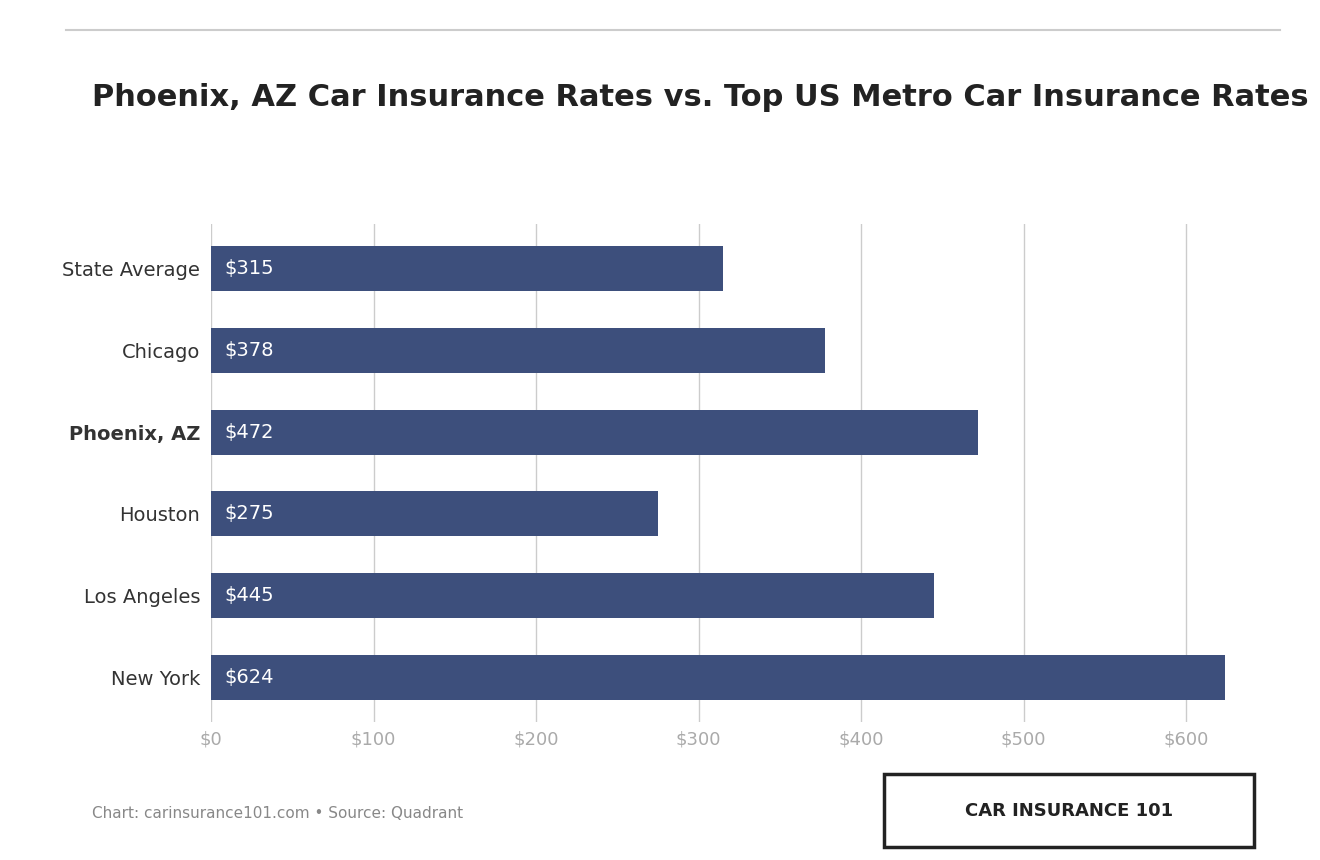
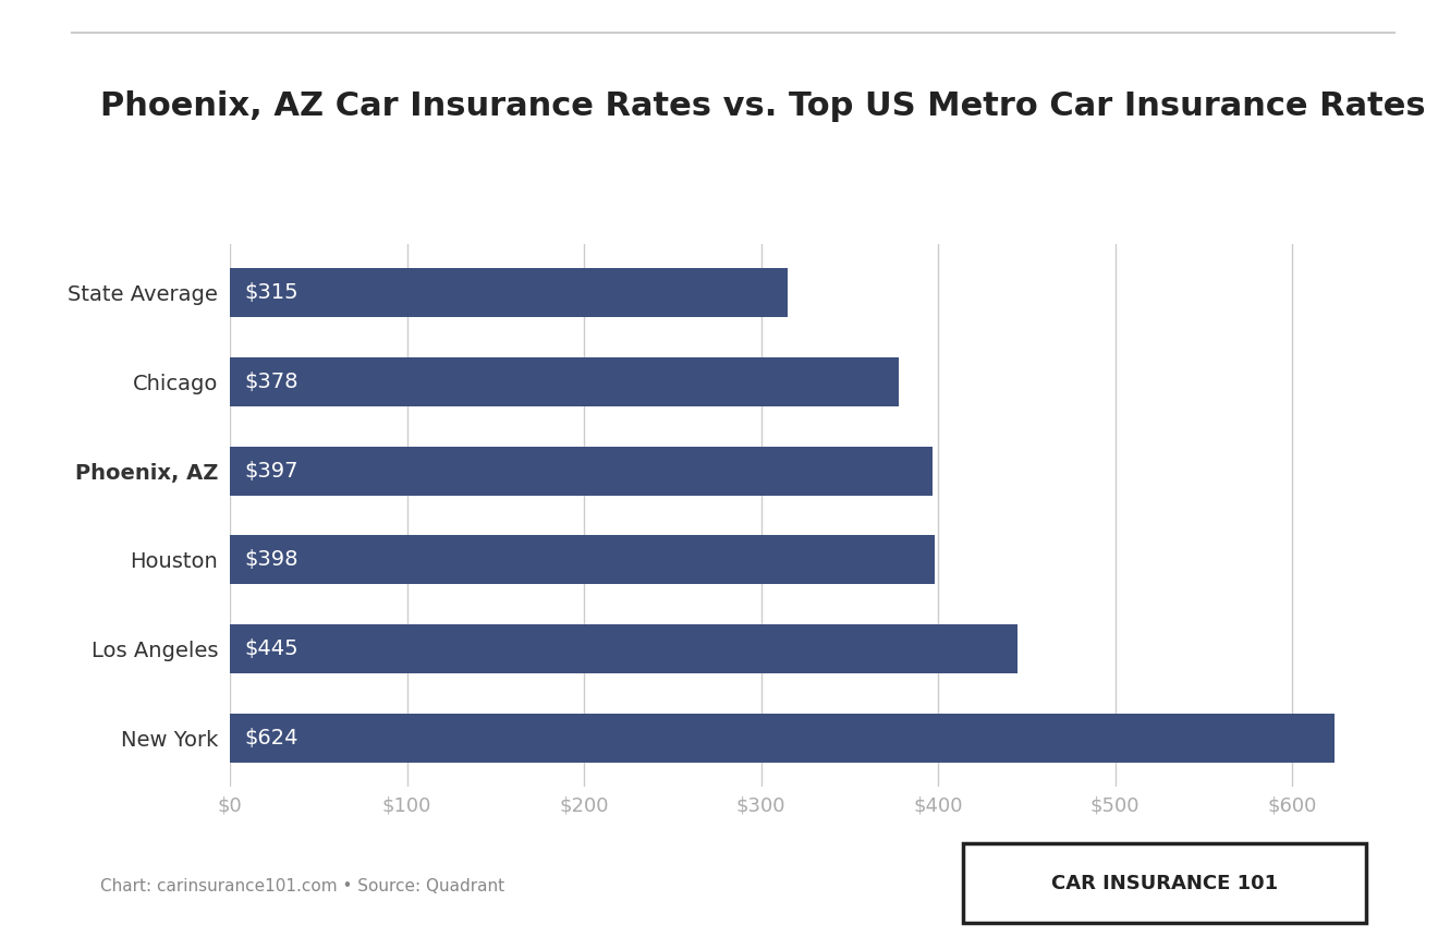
Phoenix, AZ: $472 -> $397
Houston: $275 -> $398
